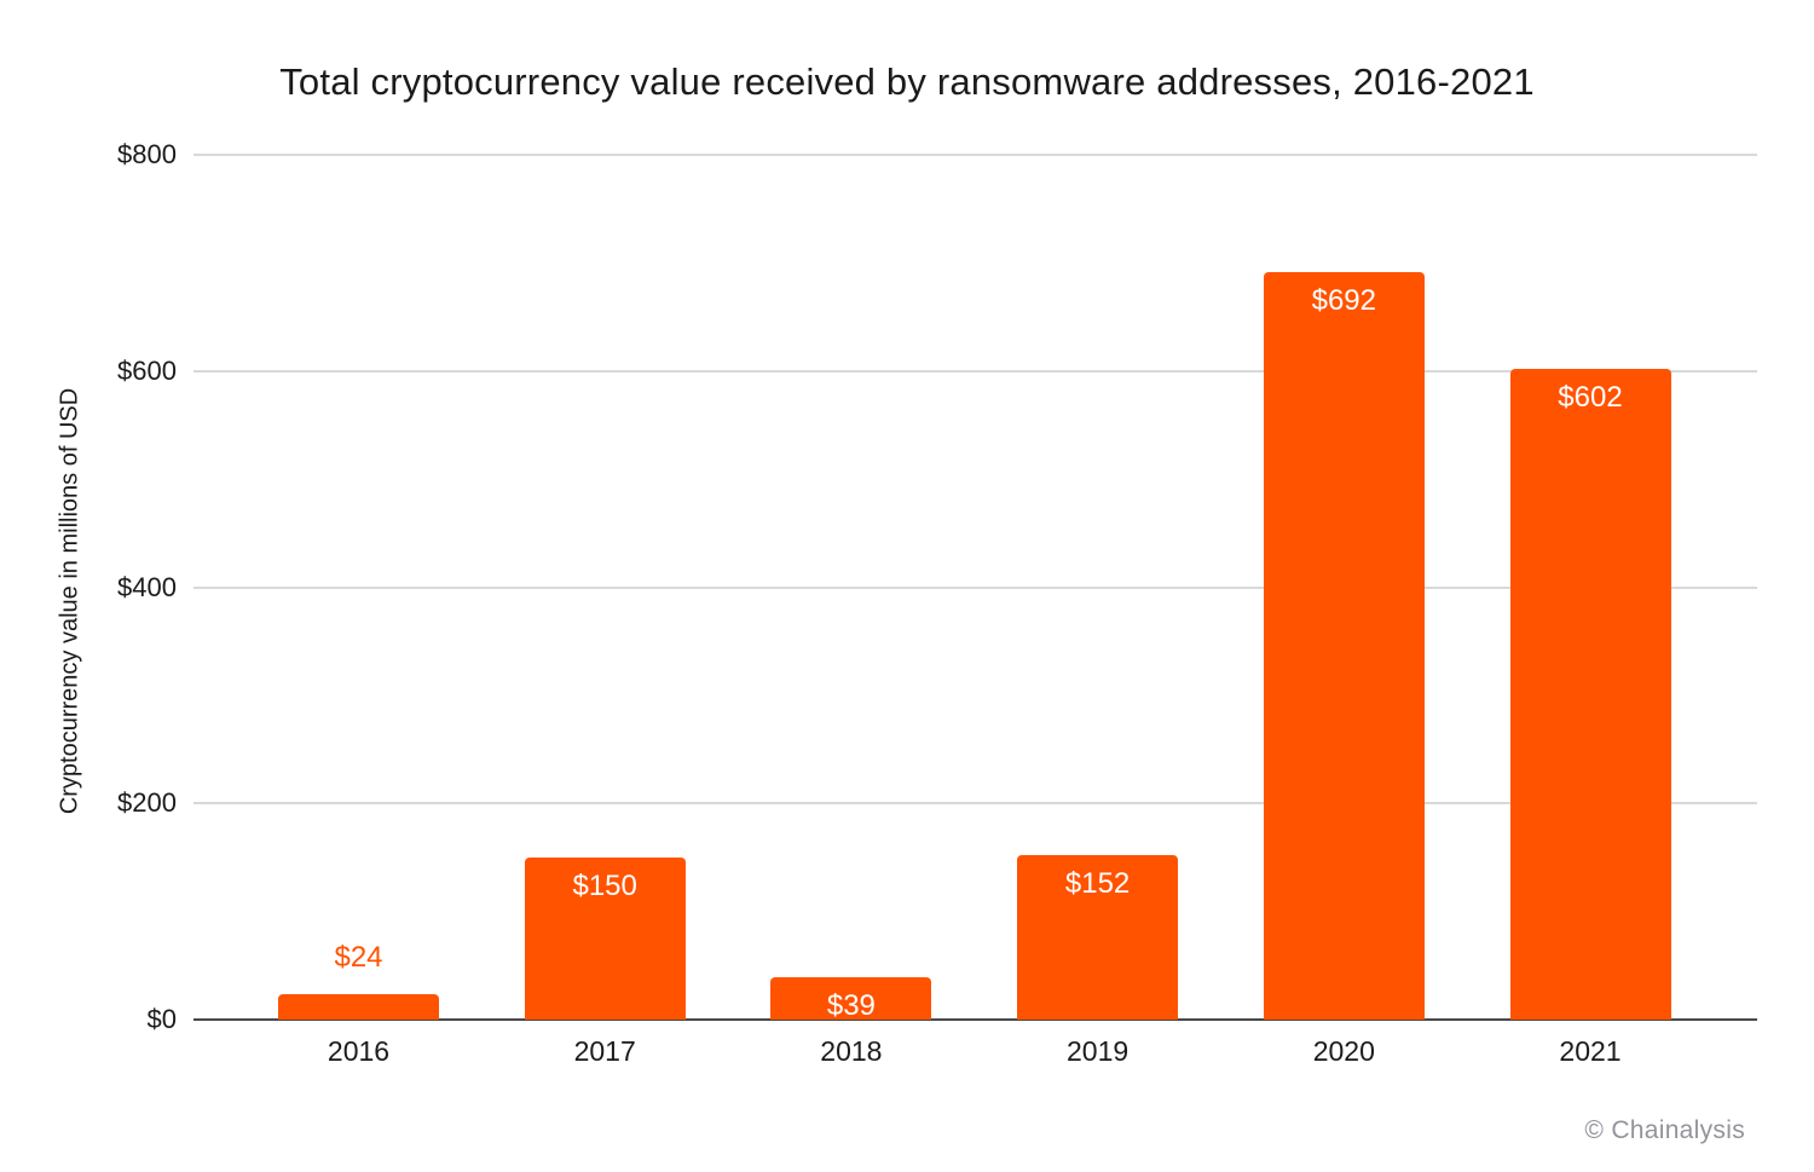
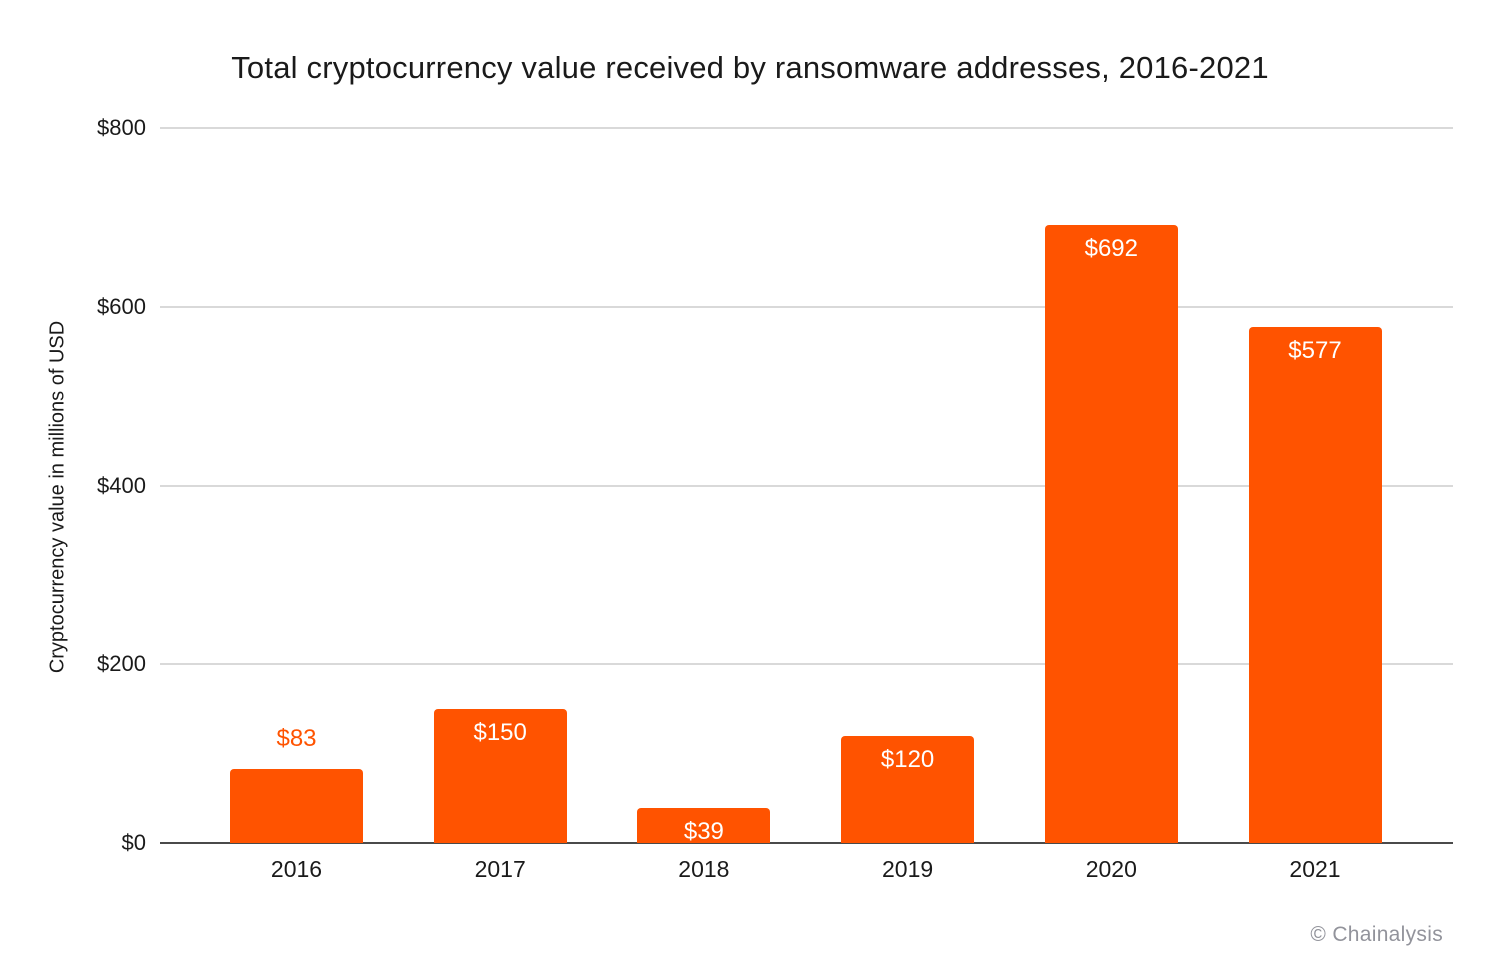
2016: $24 -> $83
2019: $152 -> $120
2021: $602 -> $577
